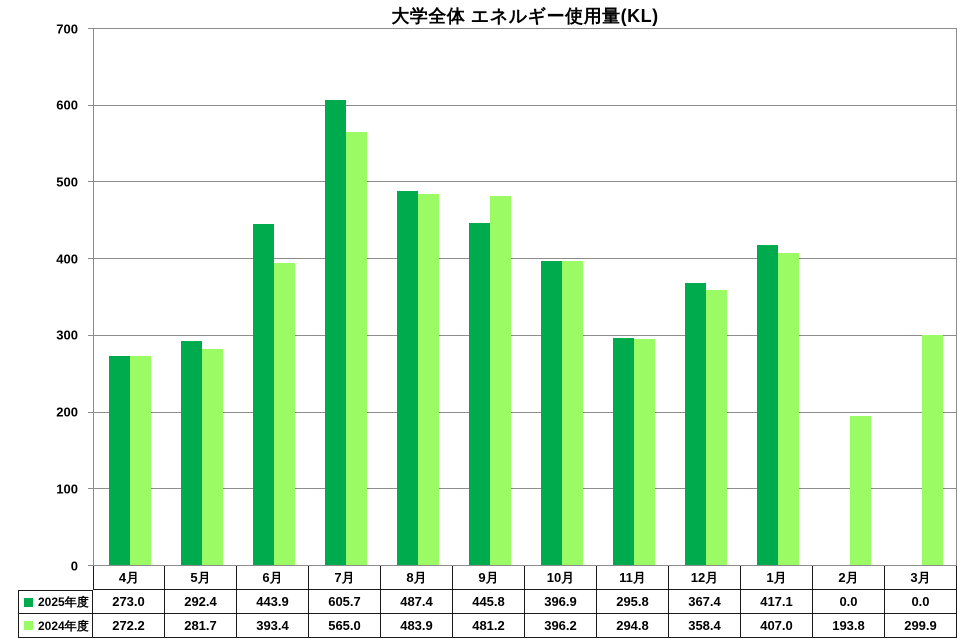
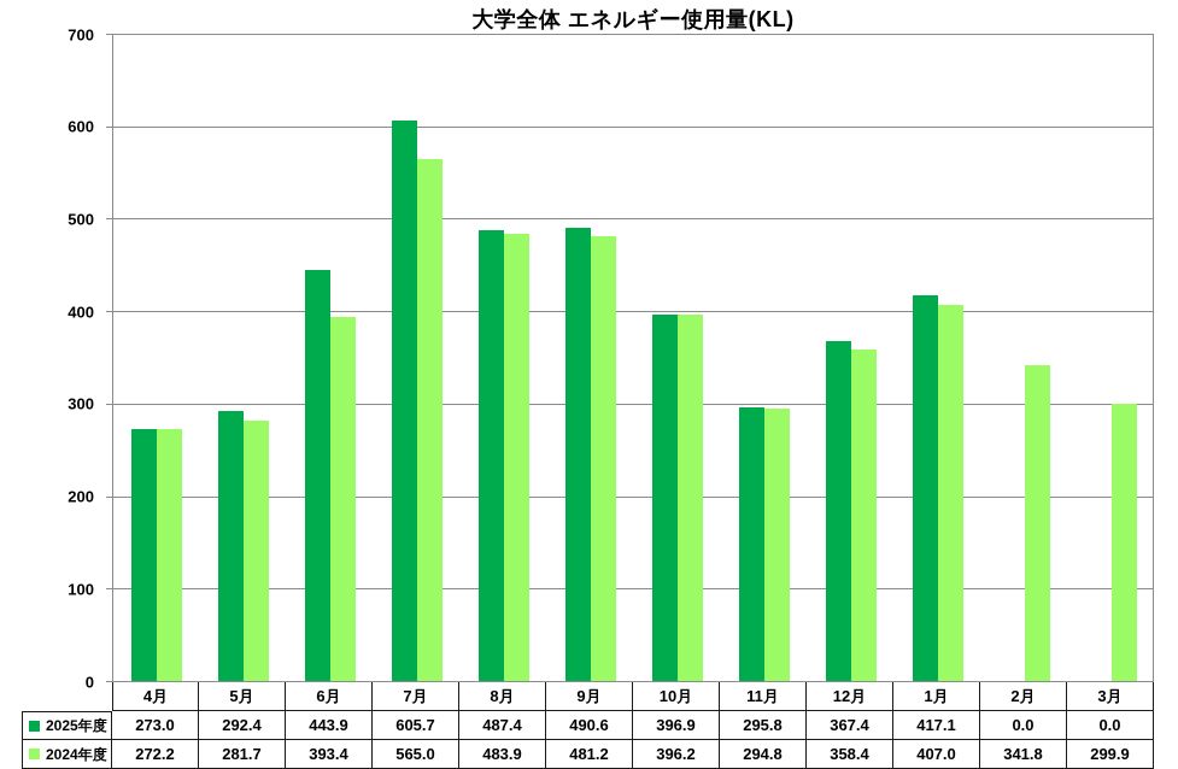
2025年度/9月: 445.8 -> 490.6
2024年度/2月: 193.8 -> 341.8
